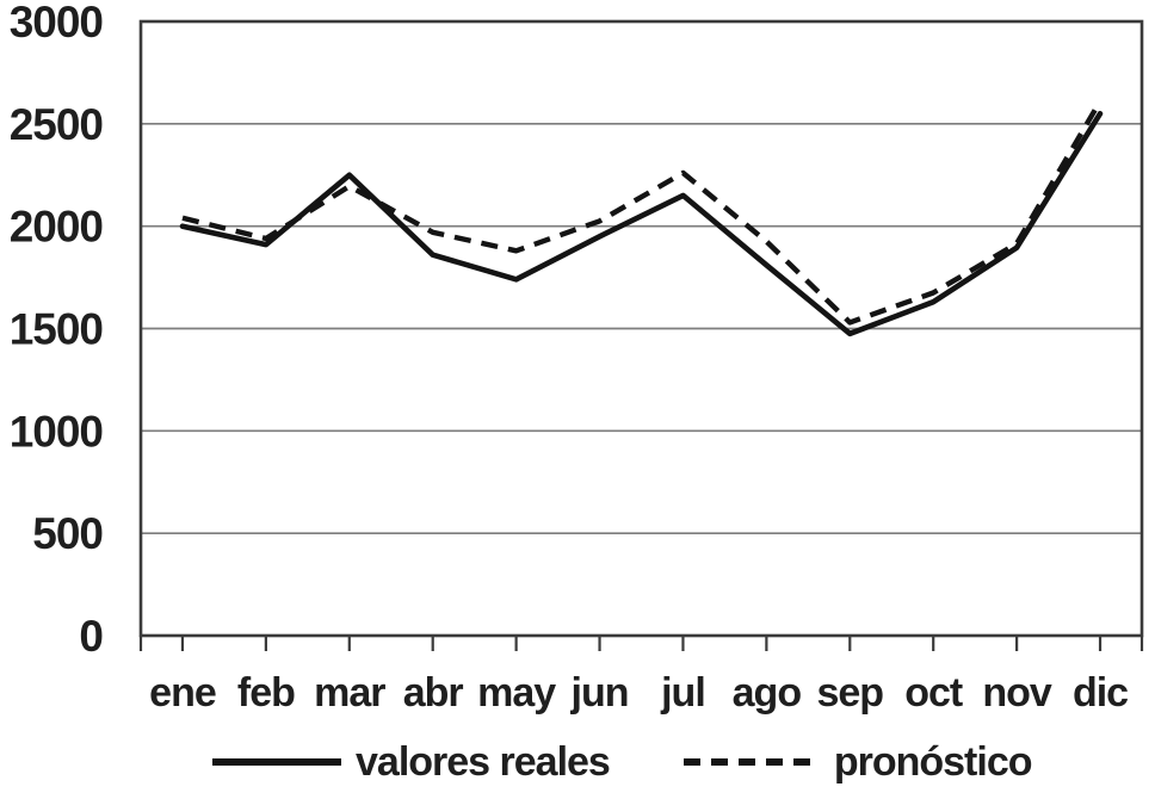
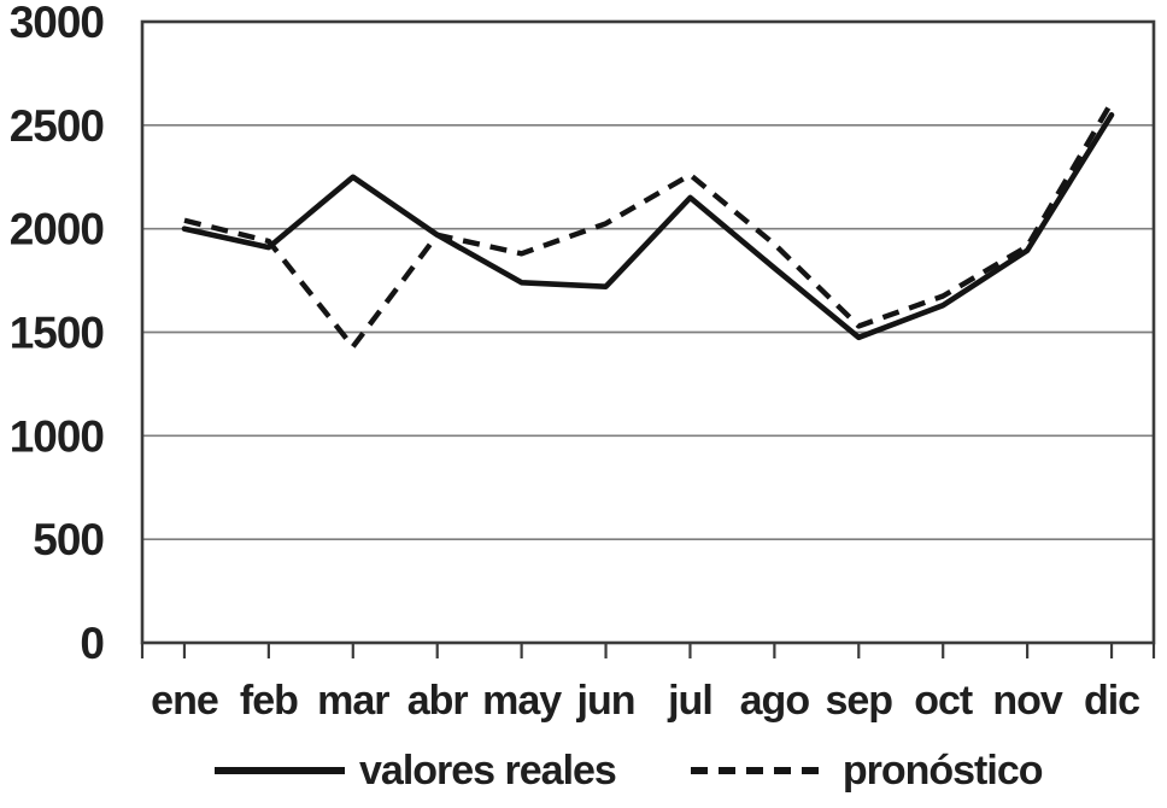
pronóstico/mar: 2200 -> 1430
valores reales/abr: 1860 -> 1970
valores reales/jun: 1950 -> 1720
